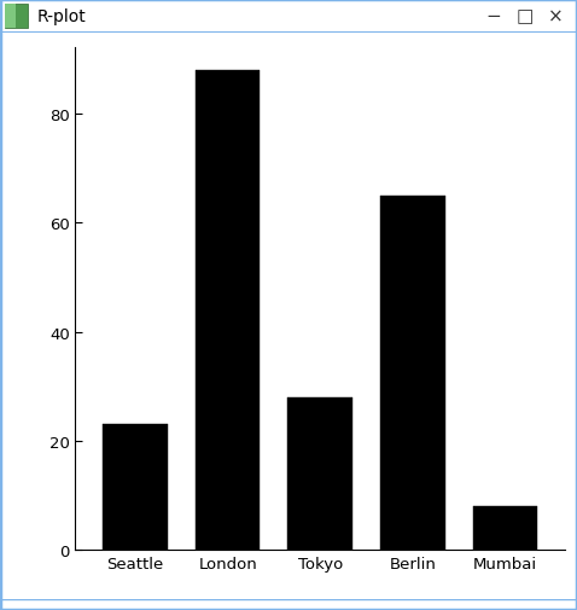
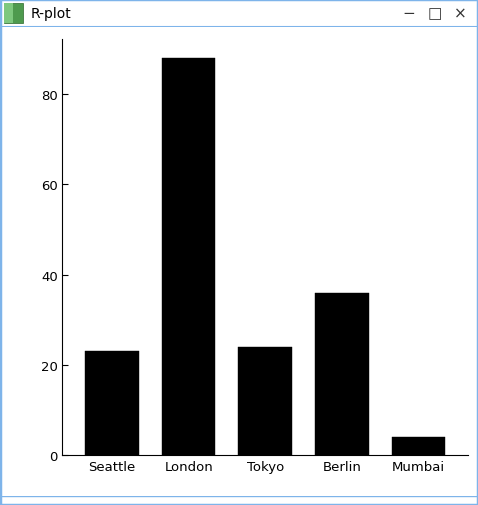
Tokyo: 28 -> 24
Berlin: 65 -> 36
Mumbai: 8 -> 4
